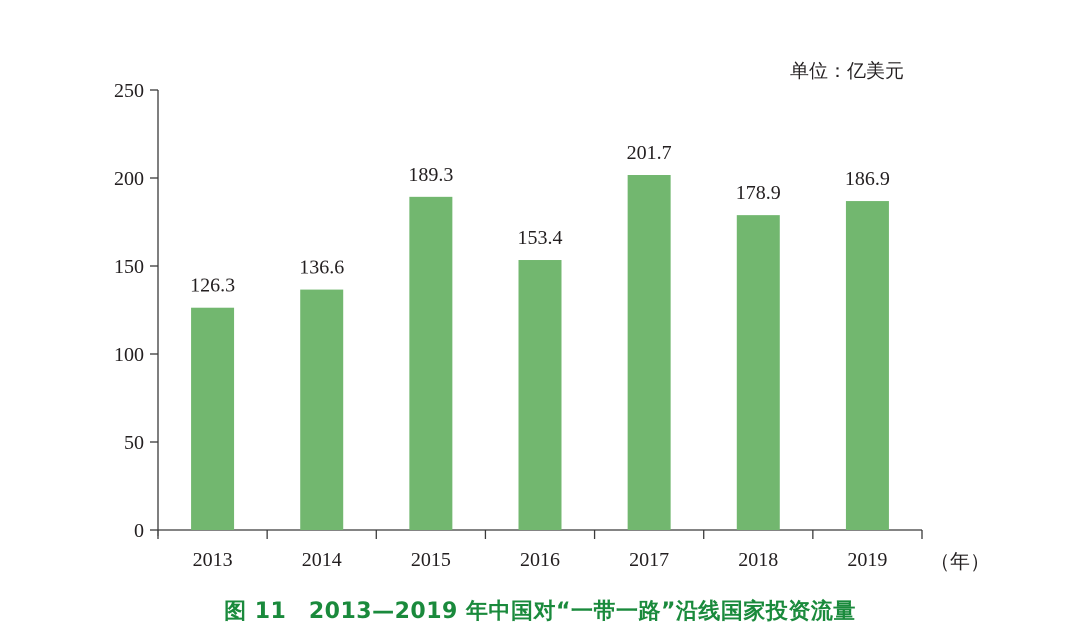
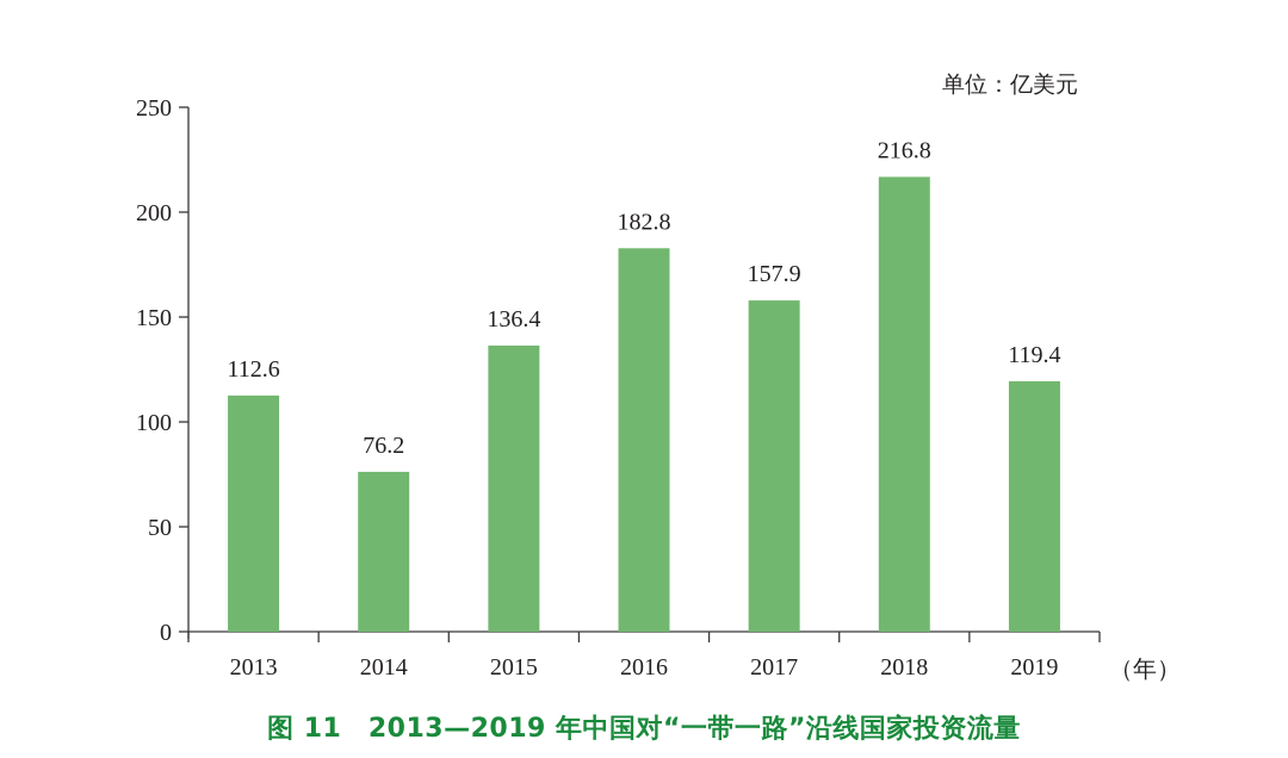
2013: 126.3 -> 112.6
2014: 136.6 -> 76.2
2015: 189.3 -> 136.4
2016: 153.4 -> 182.8
2017: 201.7 -> 157.9
2018: 178.9 -> 216.8
2019: 186.9 -> 119.4
